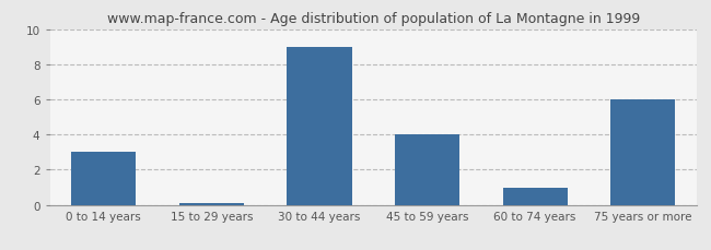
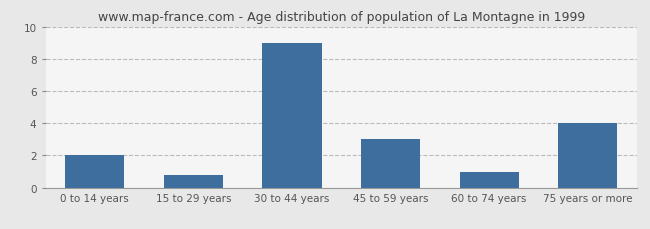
0 to 14 years: 3.0 -> 2.0
15 to 29 years: 0.1 -> 0.8
45 to 59 years: 4.0 -> 3.0
75 years or more: 6.0 -> 4.0
